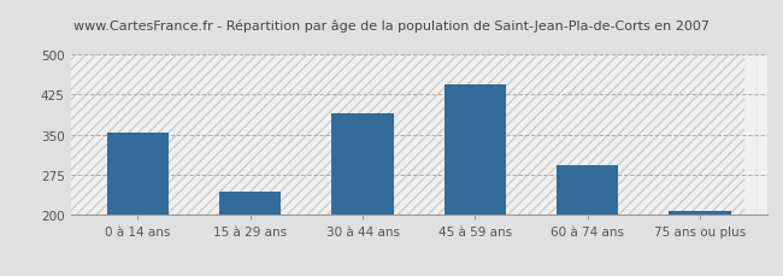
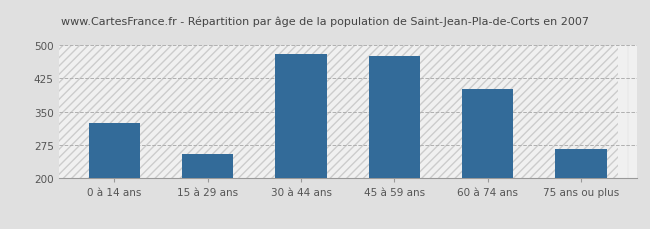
0 à 14 ans: 353 -> 325
15 à 29 ans: 243 -> 255
30 à 44 ans: 390 -> 480
45 à 59 ans: 443 -> 475
60 à 74 ans: 293 -> 400
75 ans ou plus: 208 -> 265
